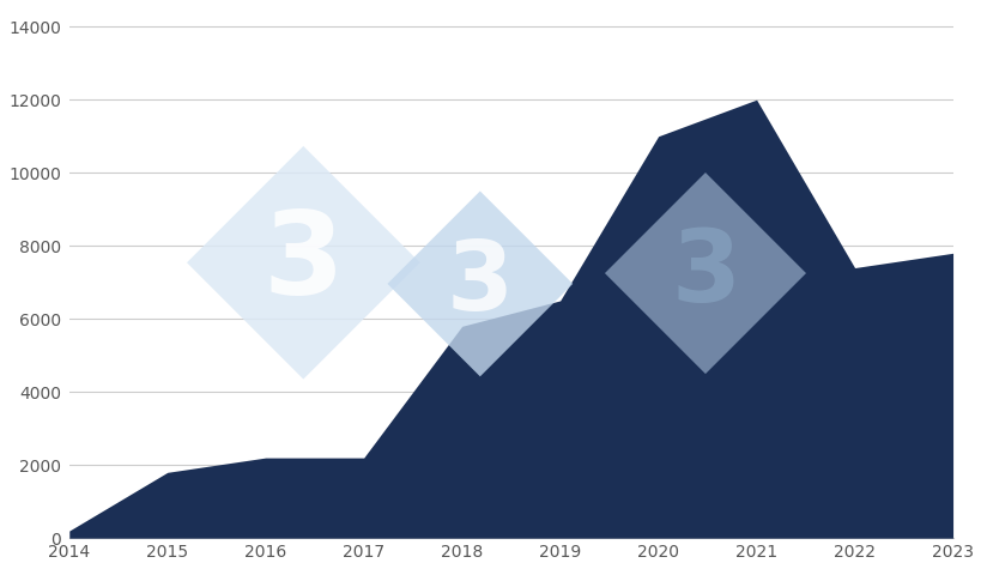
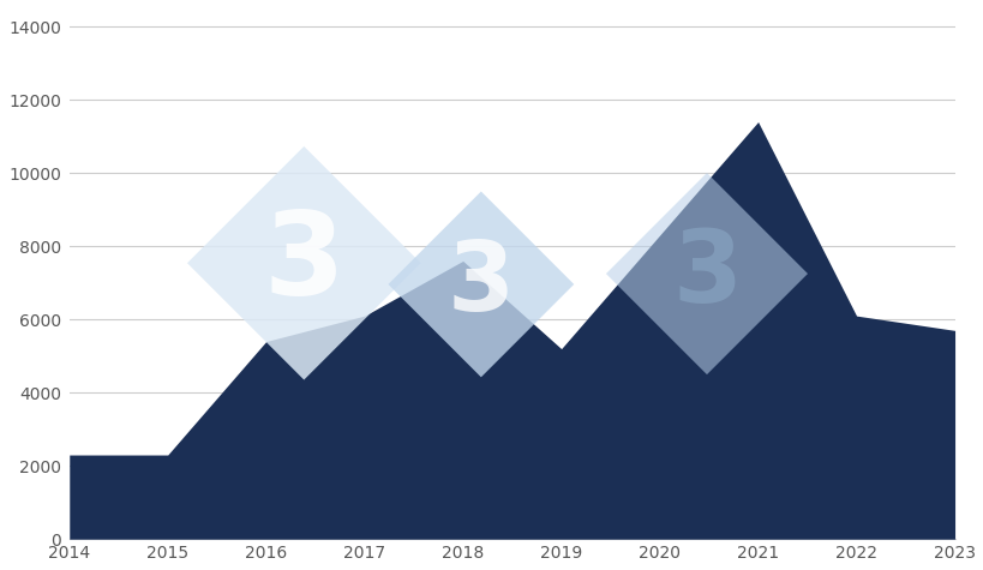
2014: 200 -> 2300
2015: 1800 -> 2300
2016: 2200 -> 5400
2017: 2200 -> 6100
2018: 5800 -> 7600
2019: 6500 -> 5200
2020: 11000 -> 8300
2021: 12000 -> 11400
2022: 7400 -> 6100
2023: 7800 -> 5700
